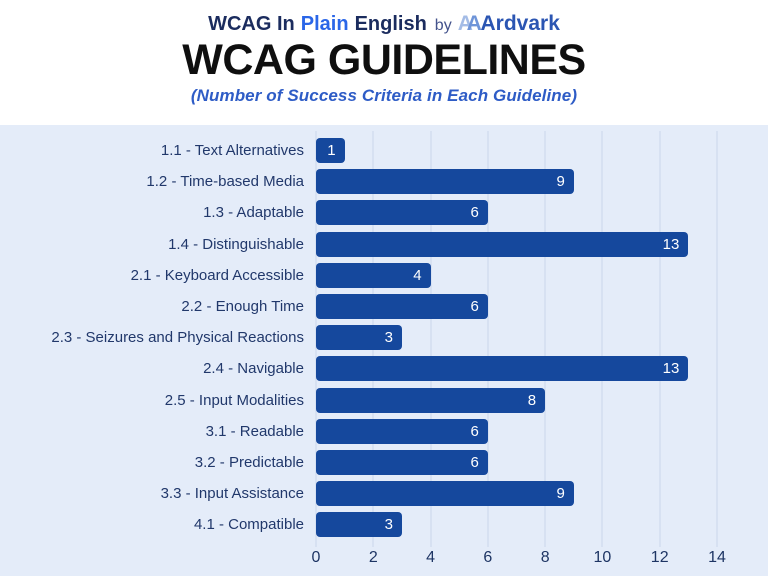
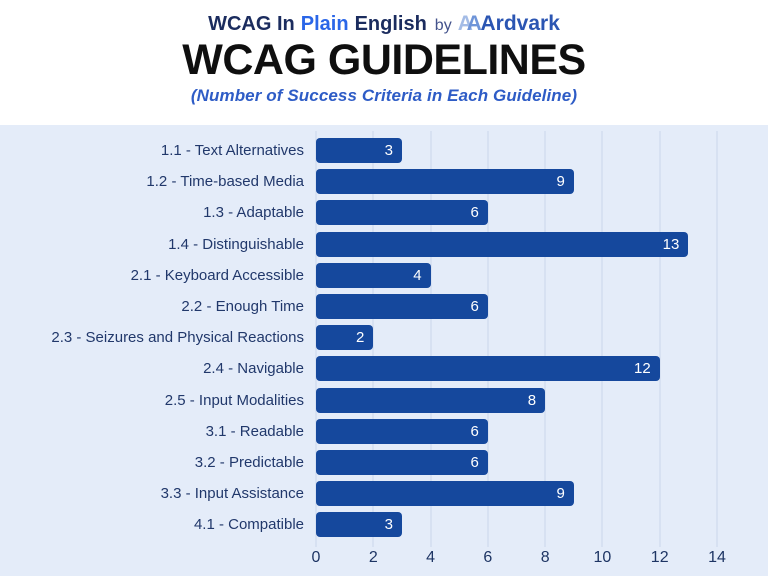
1.1 - Text Alternatives: 1 -> 3
2.3 - Seizures and Physical Reactions: 3 -> 2
2.4 - Navigable: 13 -> 12
